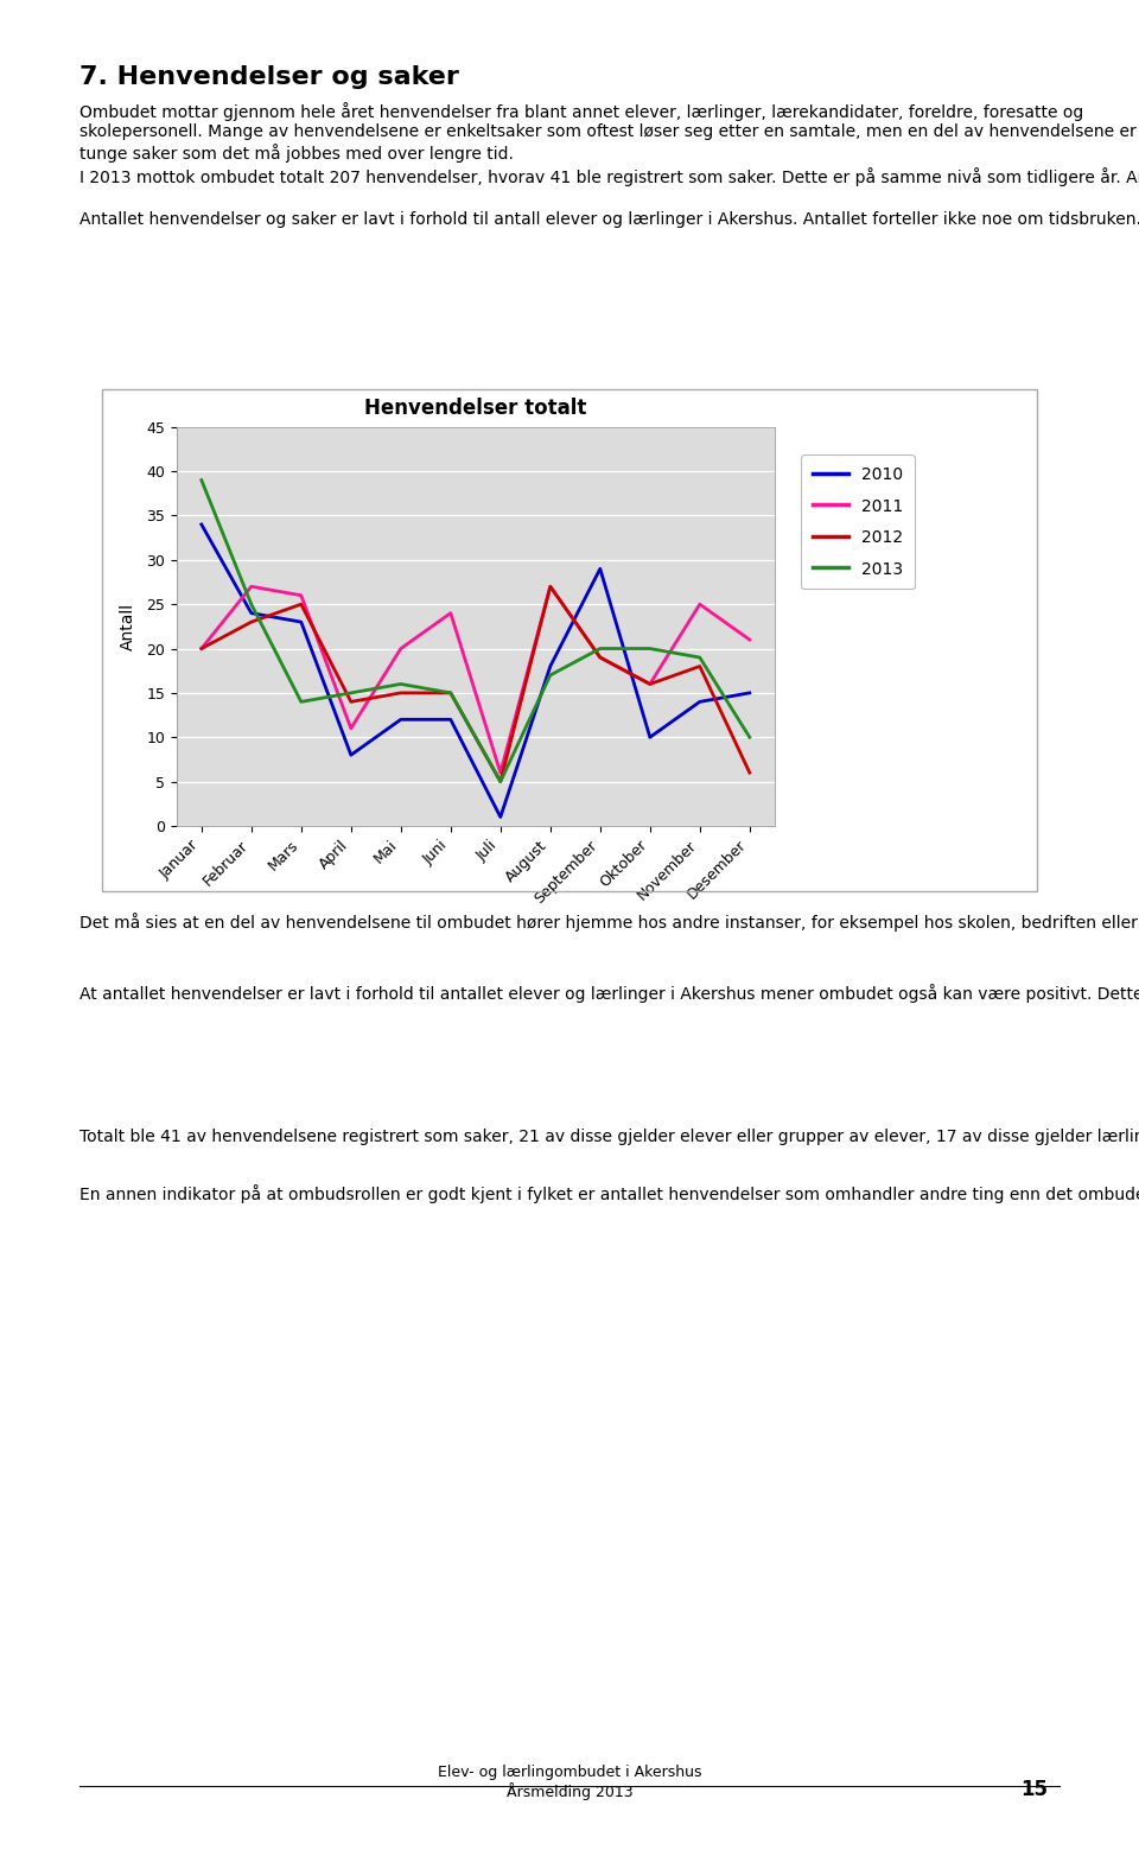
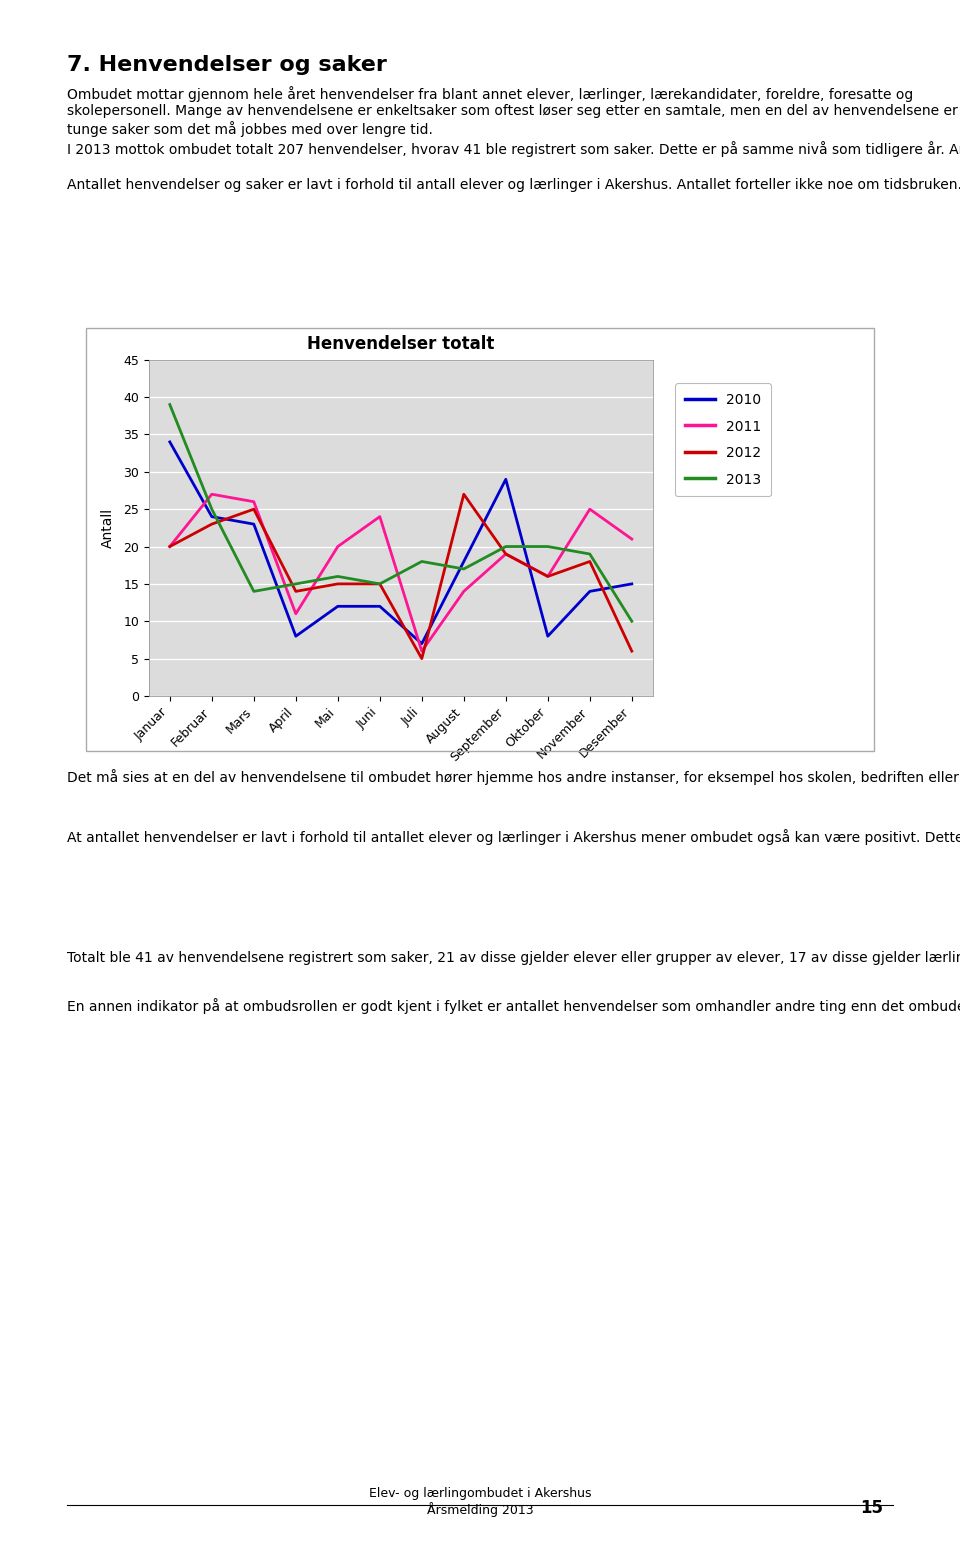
2010/Juli: 1 -> 7
2013/Juli: 5 -> 18
2011/August: 27 -> 14
2010/Oktober: 10 -> 8
